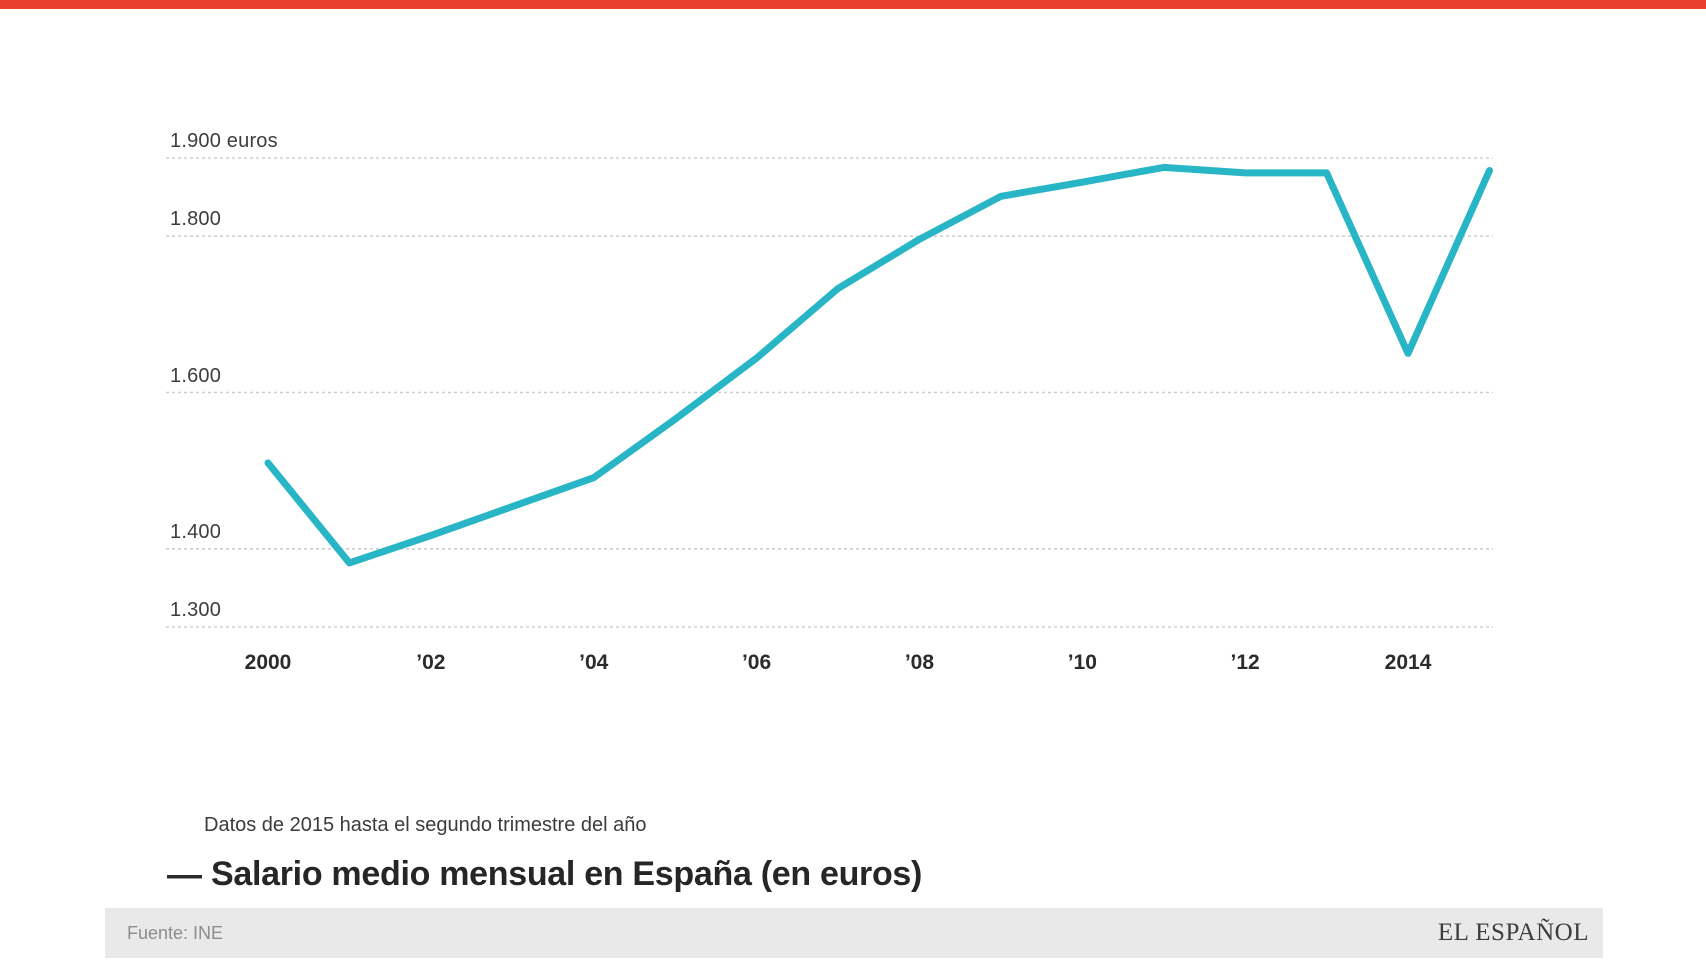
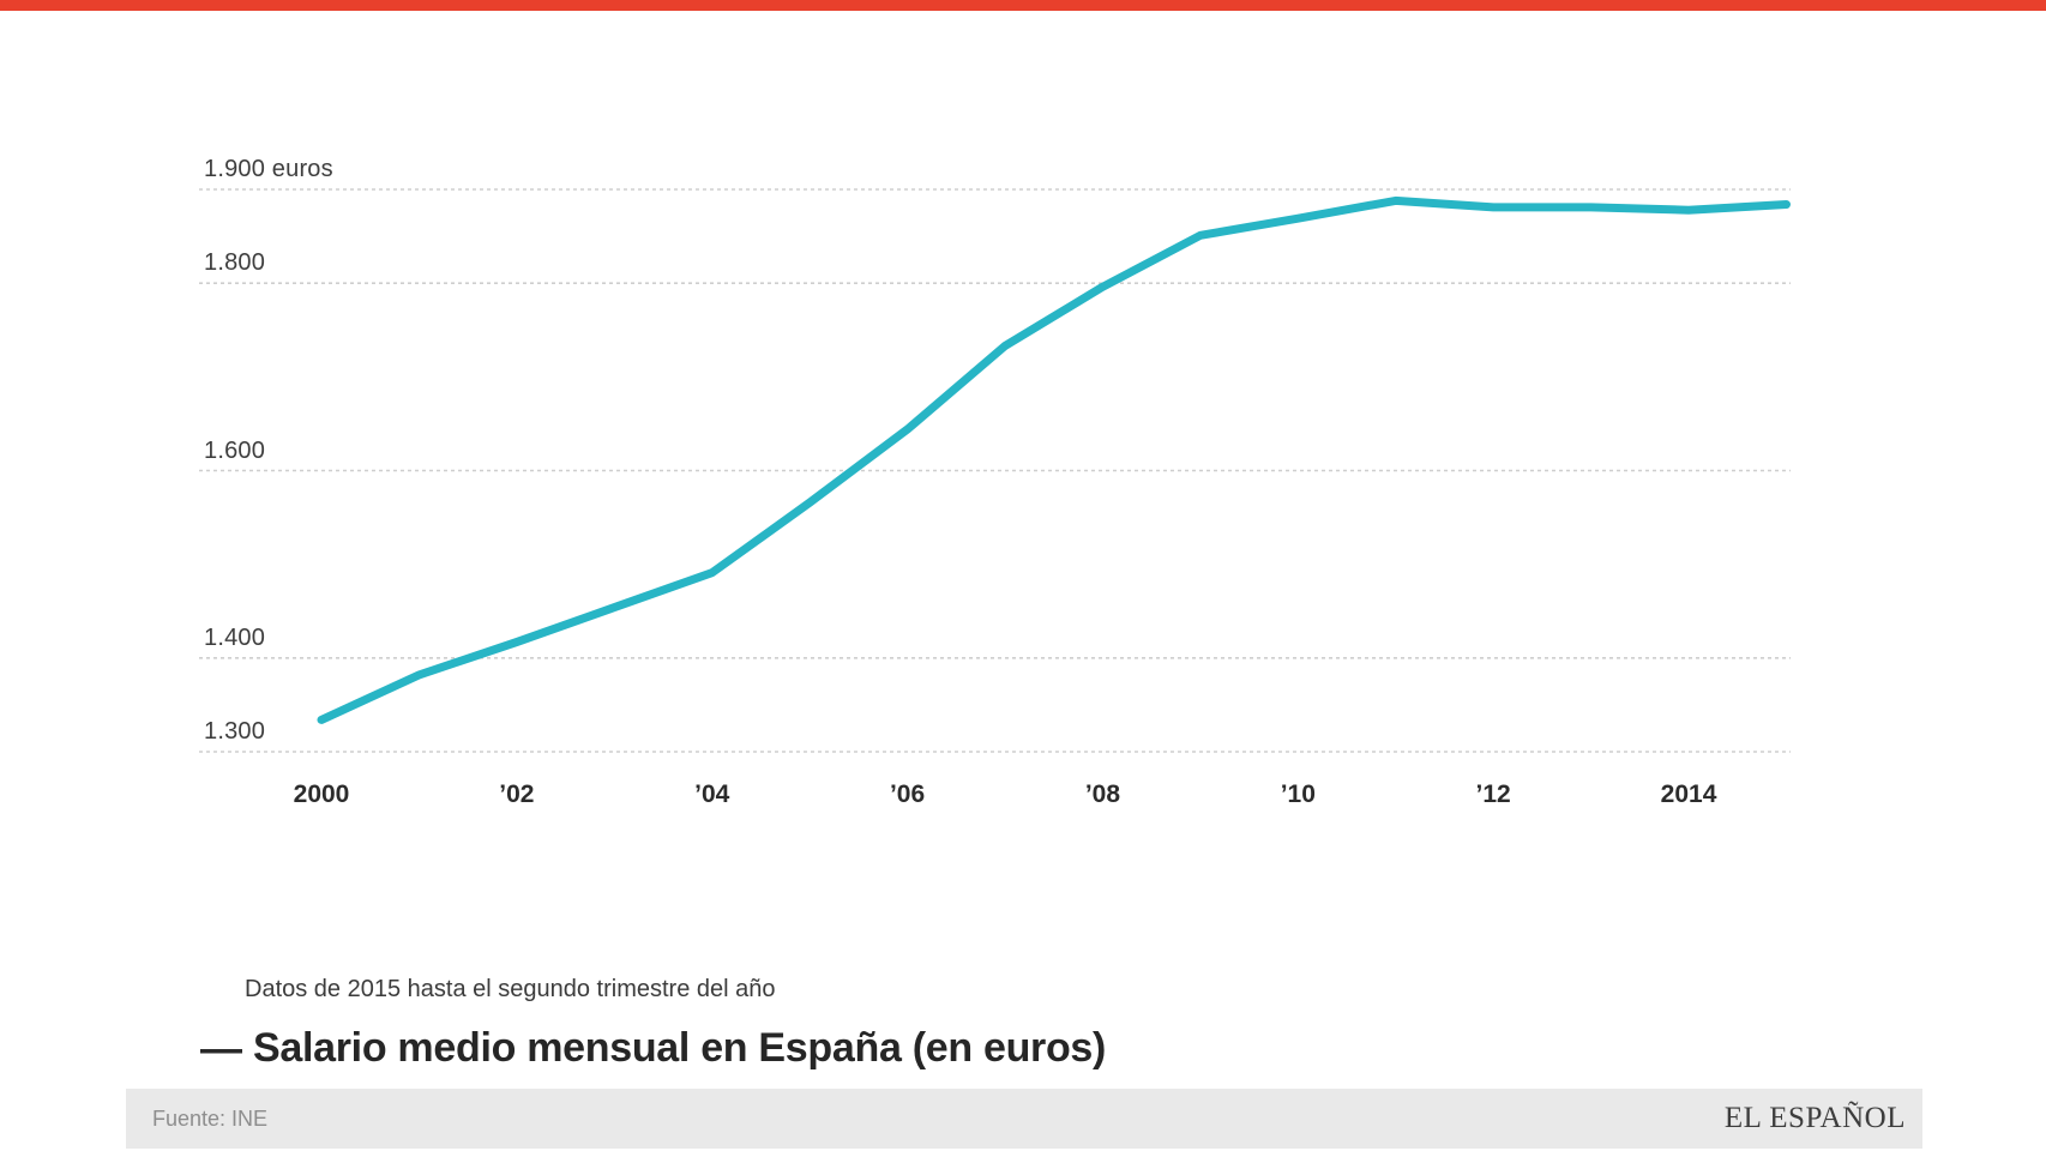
2000: 1510 -> 1330
2014: 1650 -> 1880
